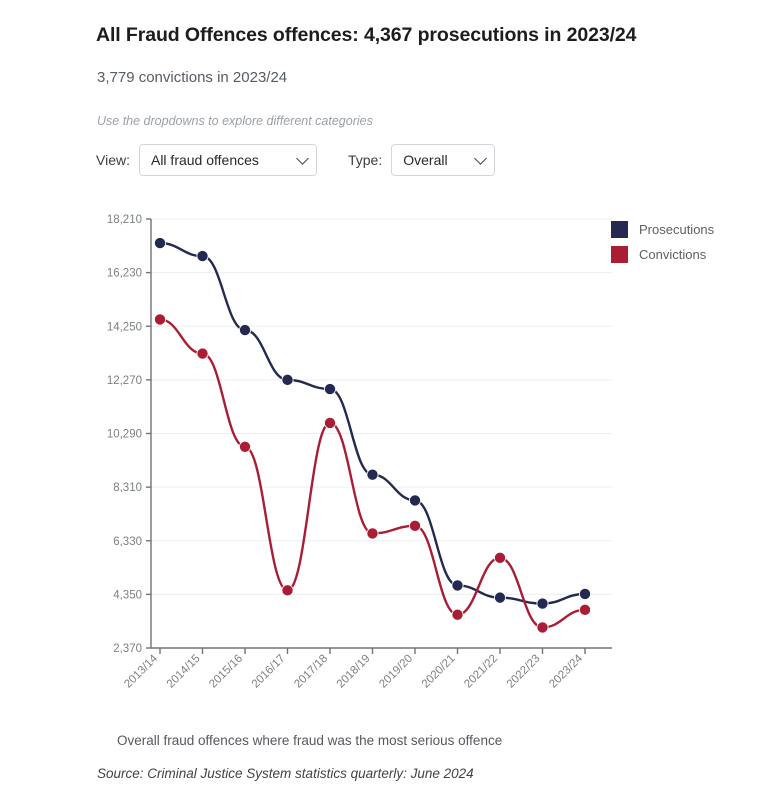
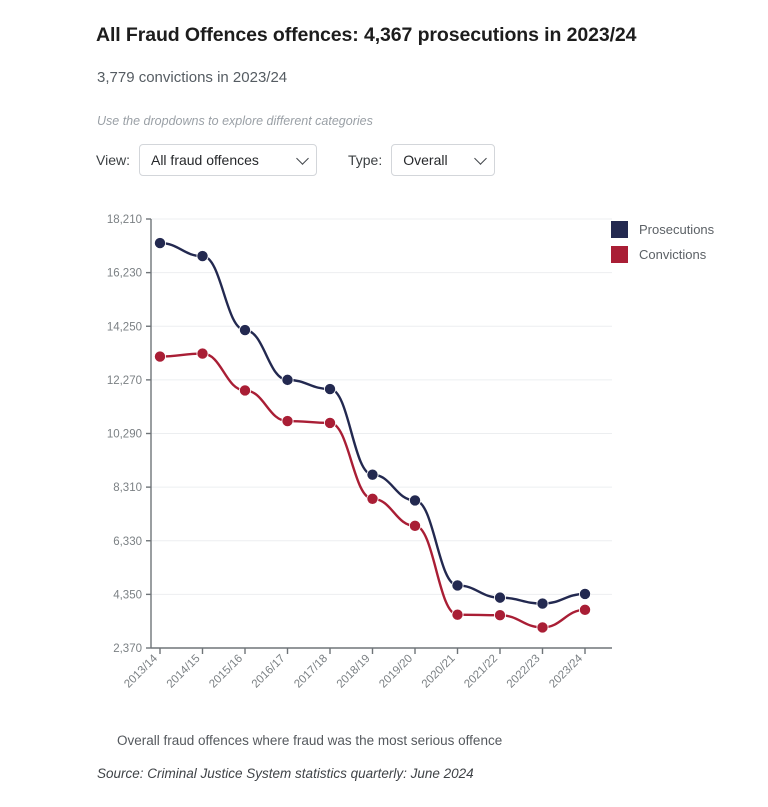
Convictions/2013/14: 14500 -> 13100
Convictions/2015/16: 9800 -> 11900
Convictions/2016/17: 4500 -> 10800
Convictions/2018/19: 6600 -> 7900
Convictions/2021/22: 5700 -> 3600
